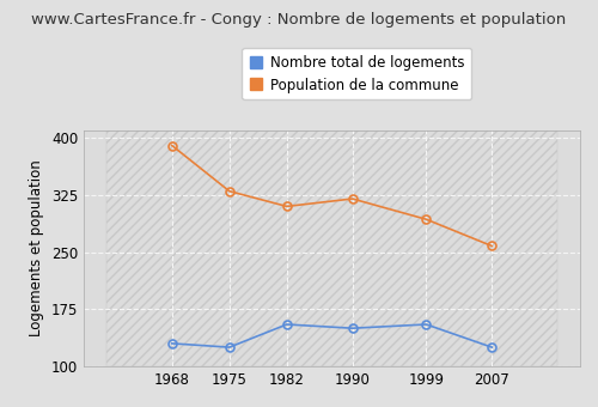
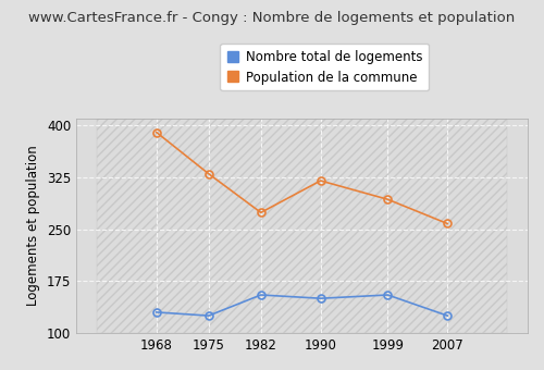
Population de la commune/1982: 310 -> 274
